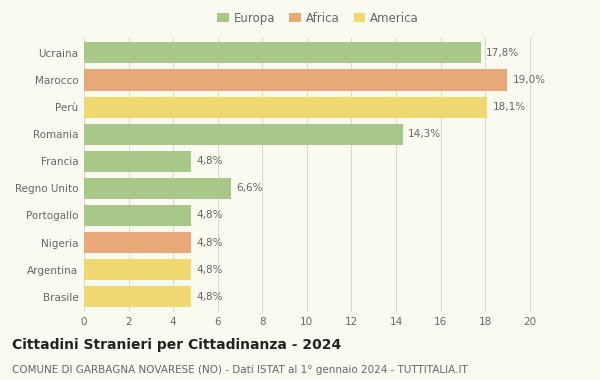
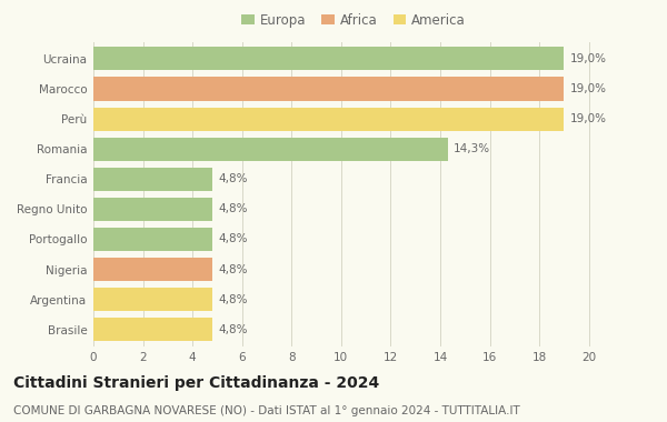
Ucraina: 17,8% -> 19,0%
Perù: 18,1% -> 19,0%
Regno Unito: 6,6% -> 4,8%
